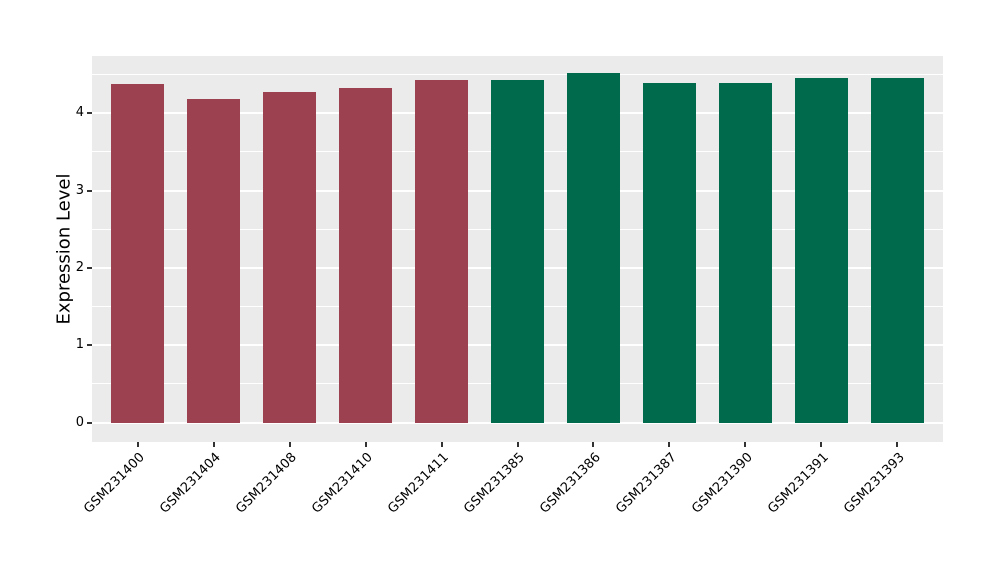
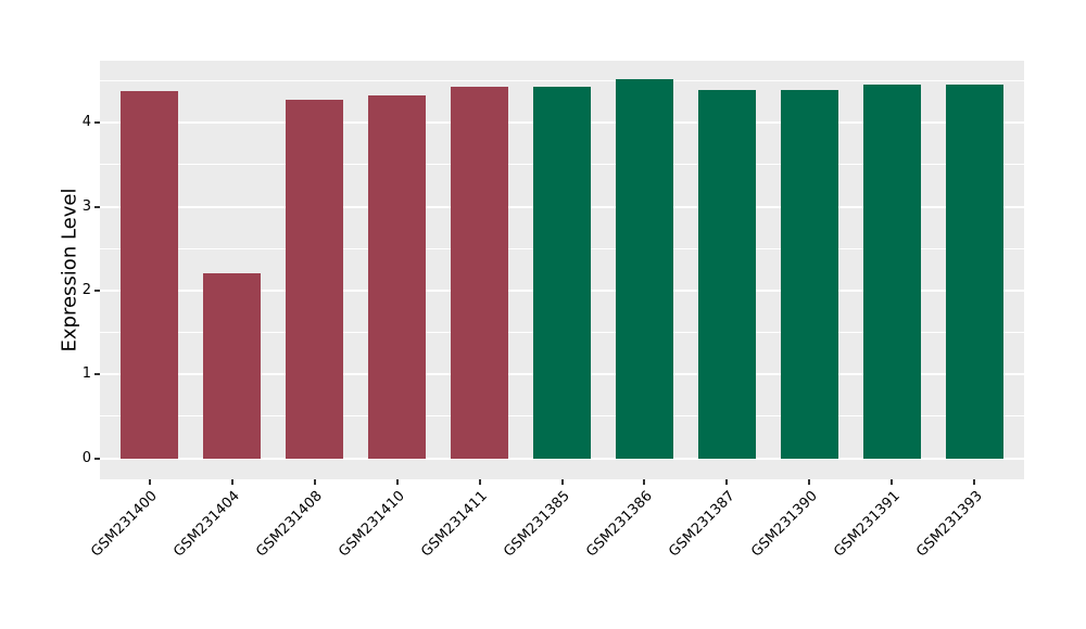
GSM231404: 4.2 -> 2.2
